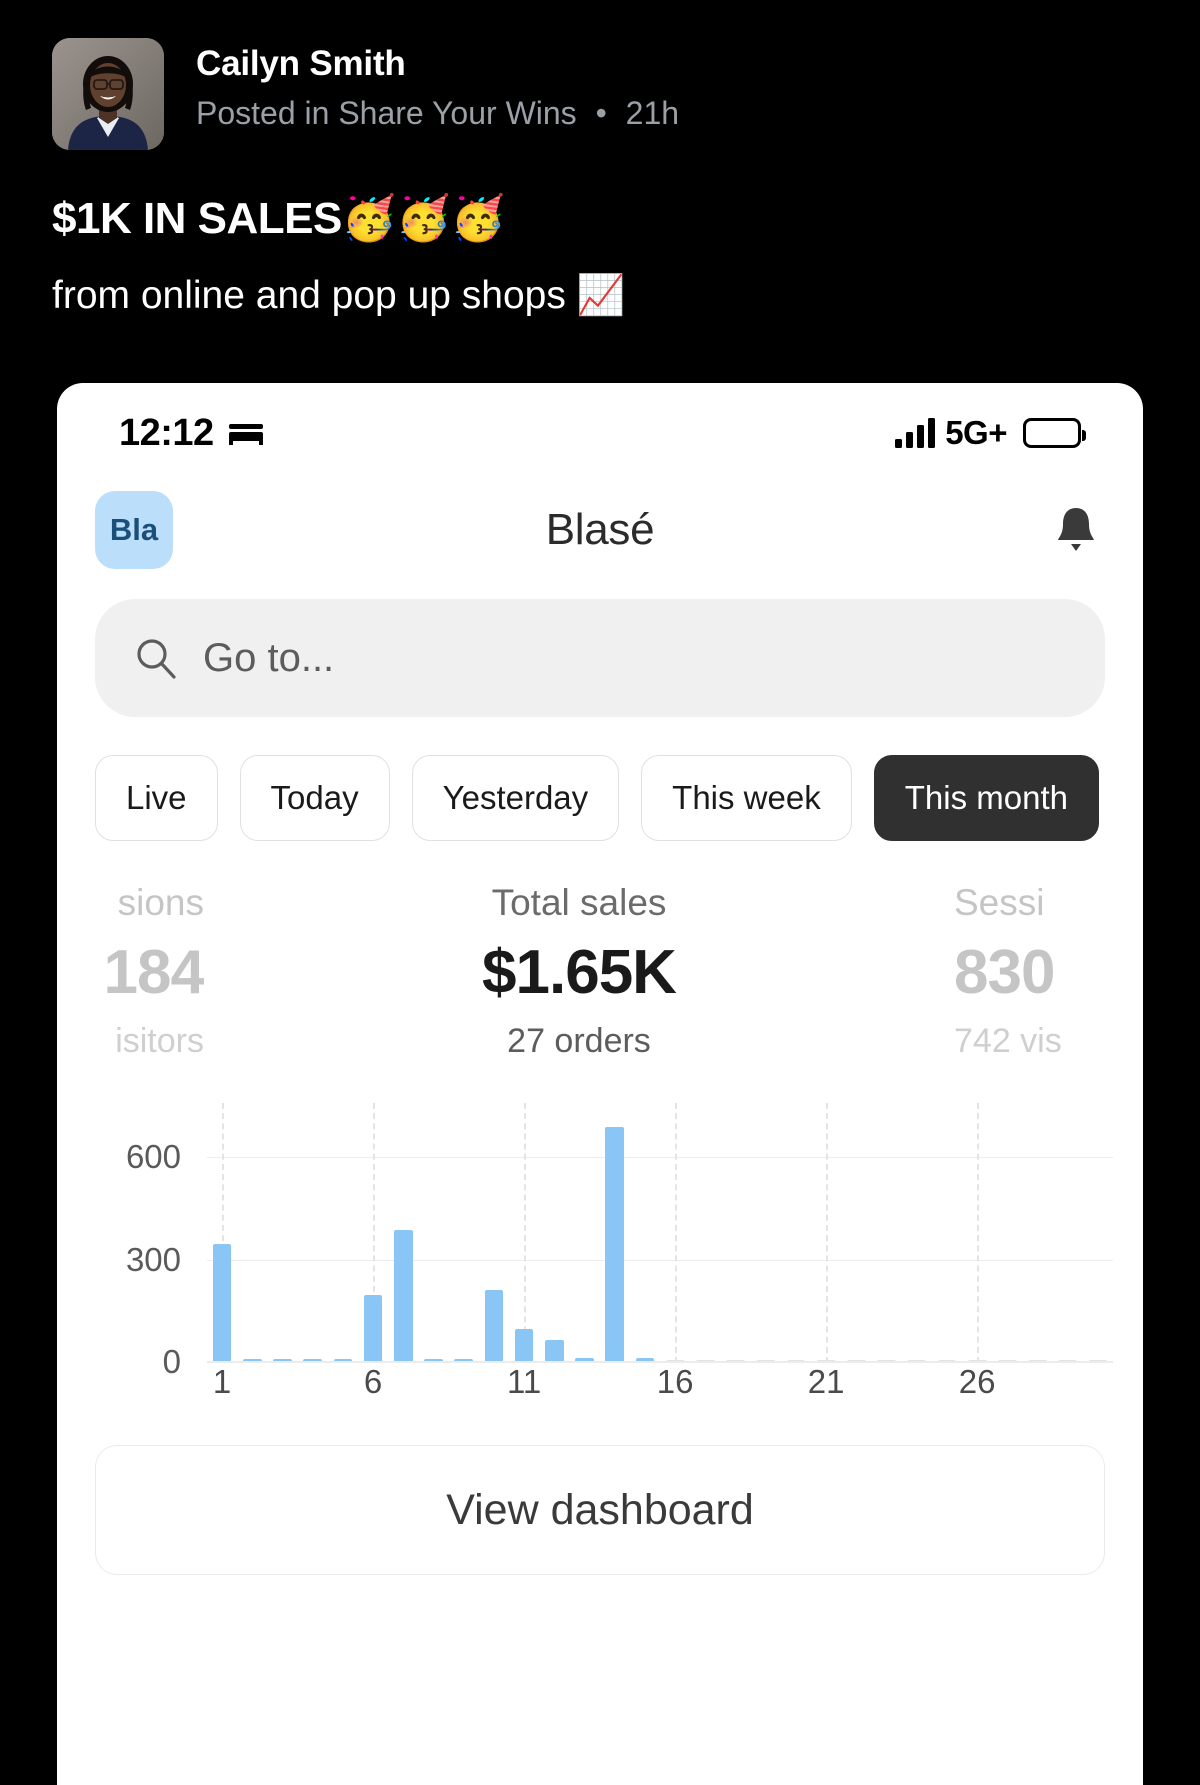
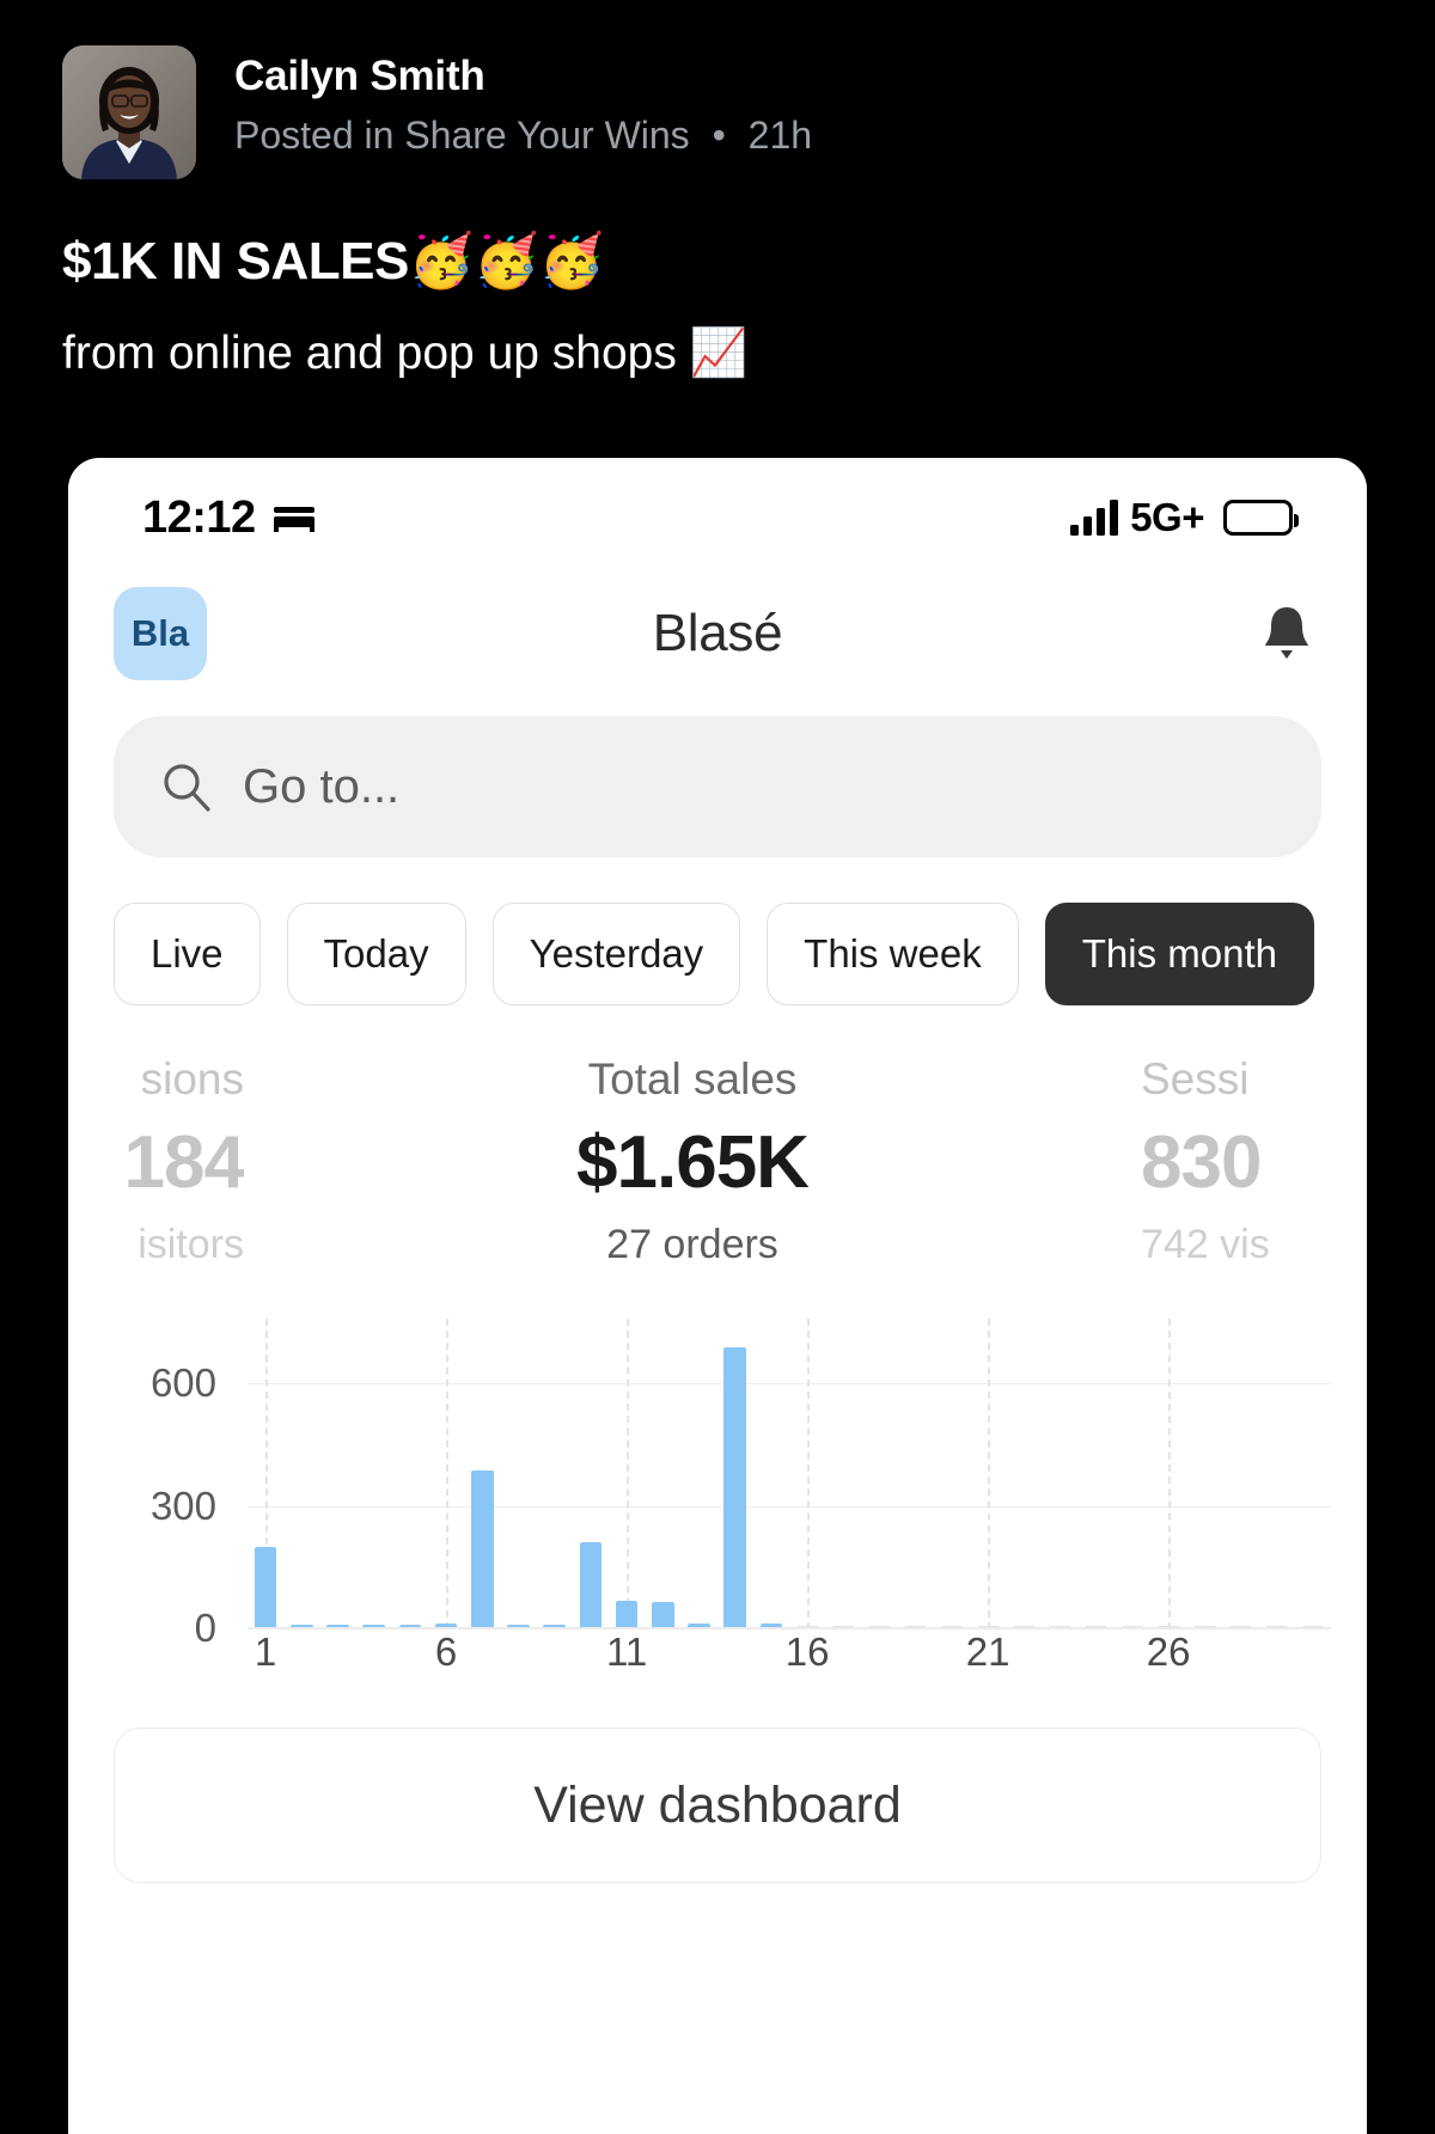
1: 350 -> 200
6: 200 -> 20
11: 100 -> 70
